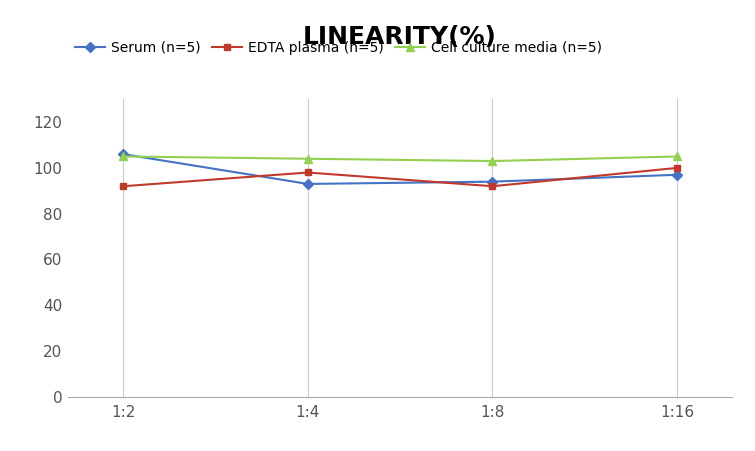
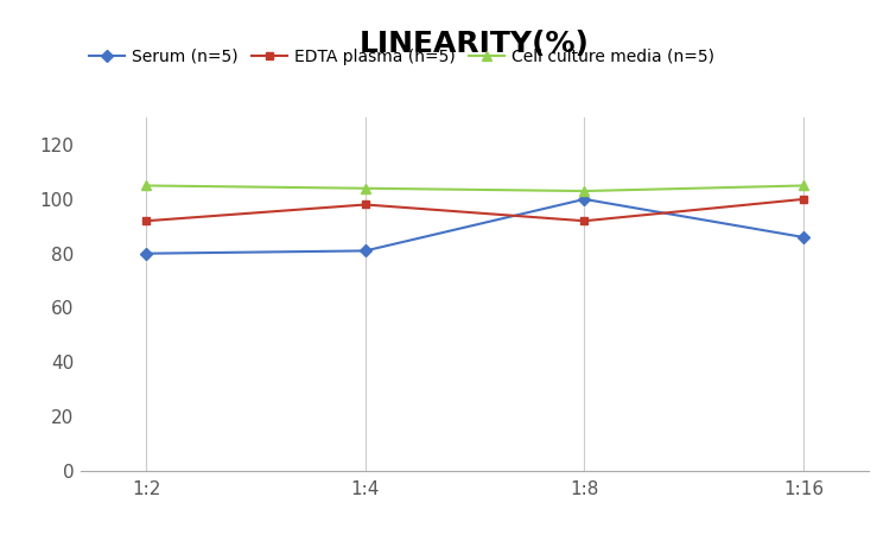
Serum (n=5)/1:2: 106 -> 80
Serum (n=5)/1:4: 93 -> 81
Serum (n=5)/1:8: 94 -> 100
Serum (n=5)/1:16: 97 -> 86
